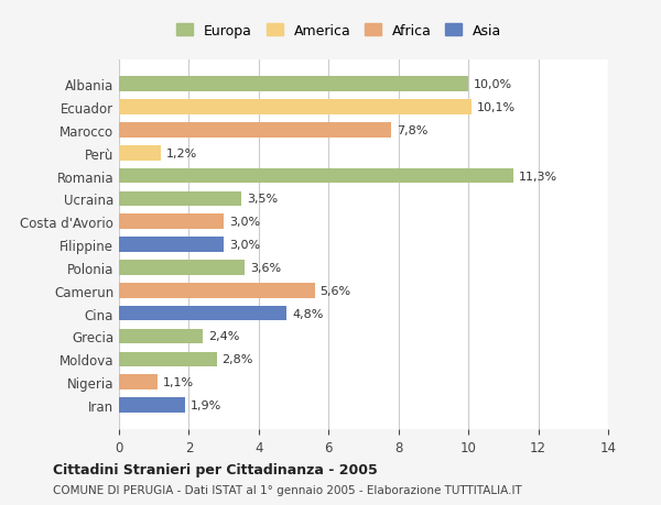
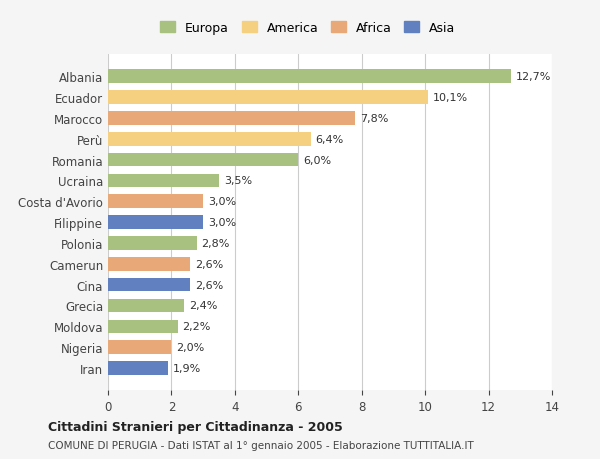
Albania: 10,0% -> 12,7%
Perù: 1,2% -> 6,4%
Romania: 11,3% -> 6,0%
Polonia: 3,6% -> 2,8%
Camerun: 5,6% -> 2,6%
Cina: 4,8% -> 2,6%
Moldova: 2,8% -> 2,2%
Nigeria: 1,1% -> 2,0%
